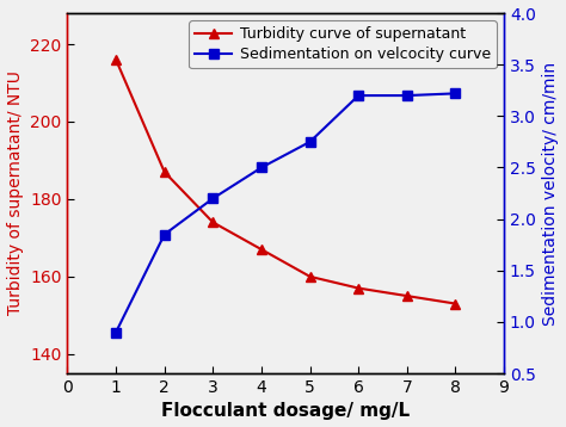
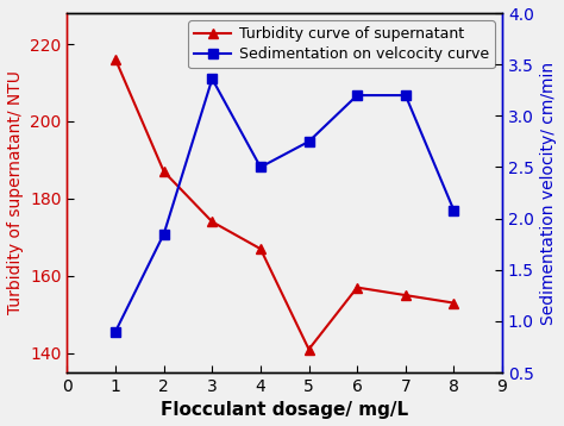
Sedimentation on velcocity curve/3: 2.20 -> 3.36
Turbidity curve of supernatant/5: 160 -> 141
Sedimentation on velcocity curve/8: 3.22 -> 2.08
